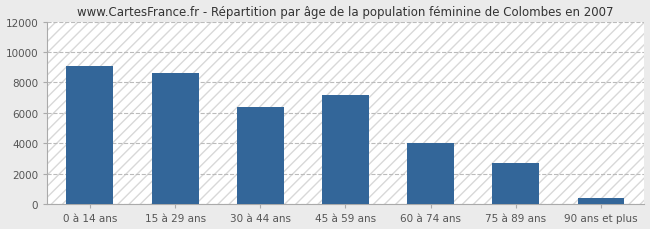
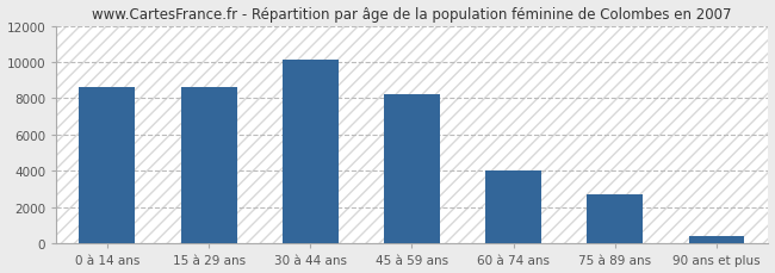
0 à 14 ans: 9100 -> 8600
30 à 44 ans: 6400 -> 10100
45 à 59 ans: 7200 -> 8200
